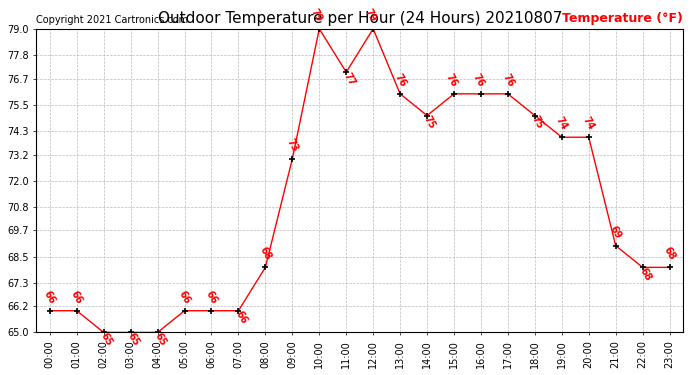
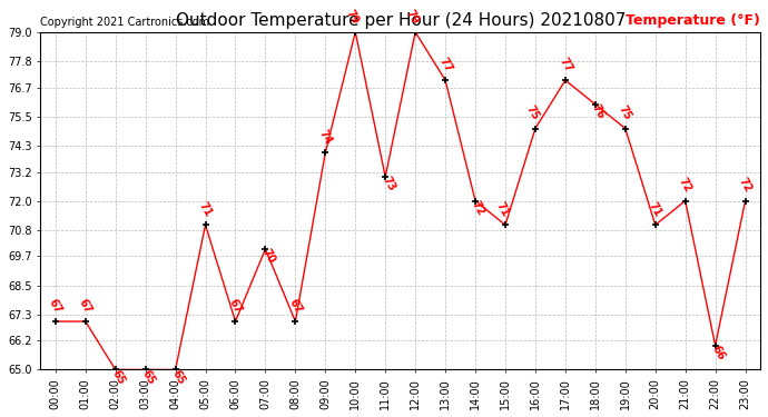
00:00: 66 -> 67
01:00: 66 -> 67
05:00: 66 -> 71
06:00: 66 -> 67
07:00: 66 -> 70
08:00: 68 -> 67
09:00: 73 -> 74
11:00: 77 -> 73
13:00: 76 -> 77
14:00: 75 -> 72
15:00: 76 -> 71
16:00: 76 -> 75
17:00: 76 -> 77
18:00: 75 -> 76
19:00: 74 -> 75
20:00: 74 -> 71
21:00: 69 -> 72
22:00: 68 -> 66
23:00: 68 -> 72
